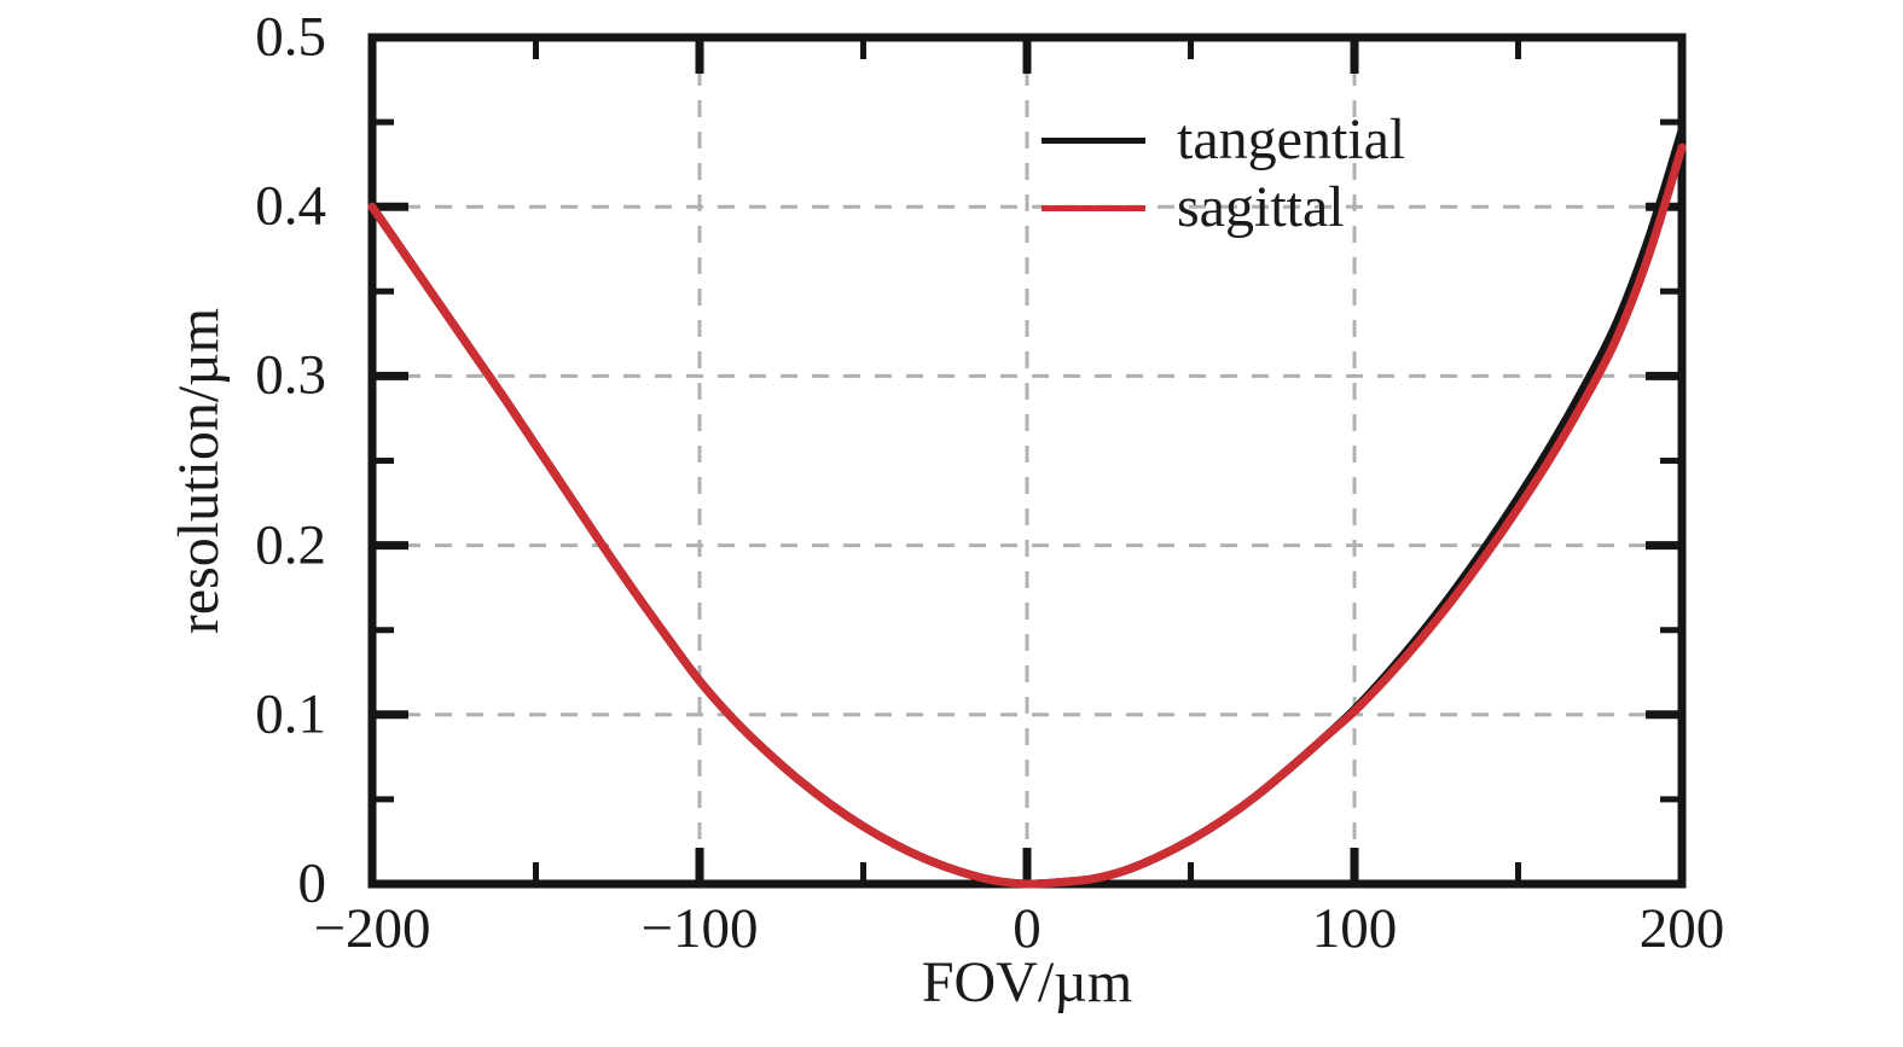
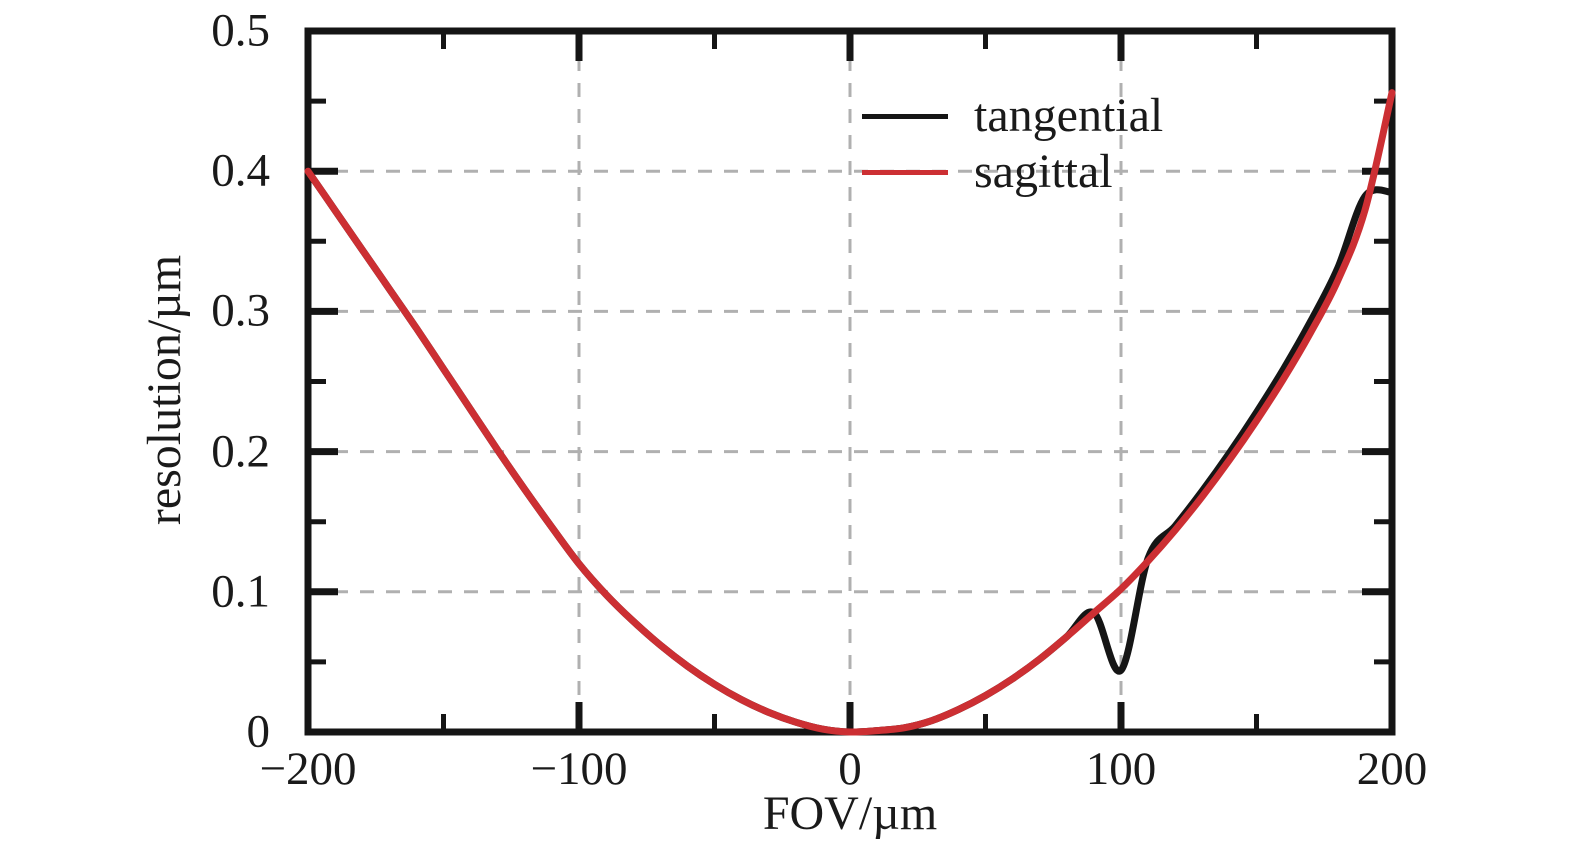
tangential/100: 0.103 -> 0.044
tangential/200: 0.445 -> 0.385
sagittal/200: 0.435 -> 0.456
